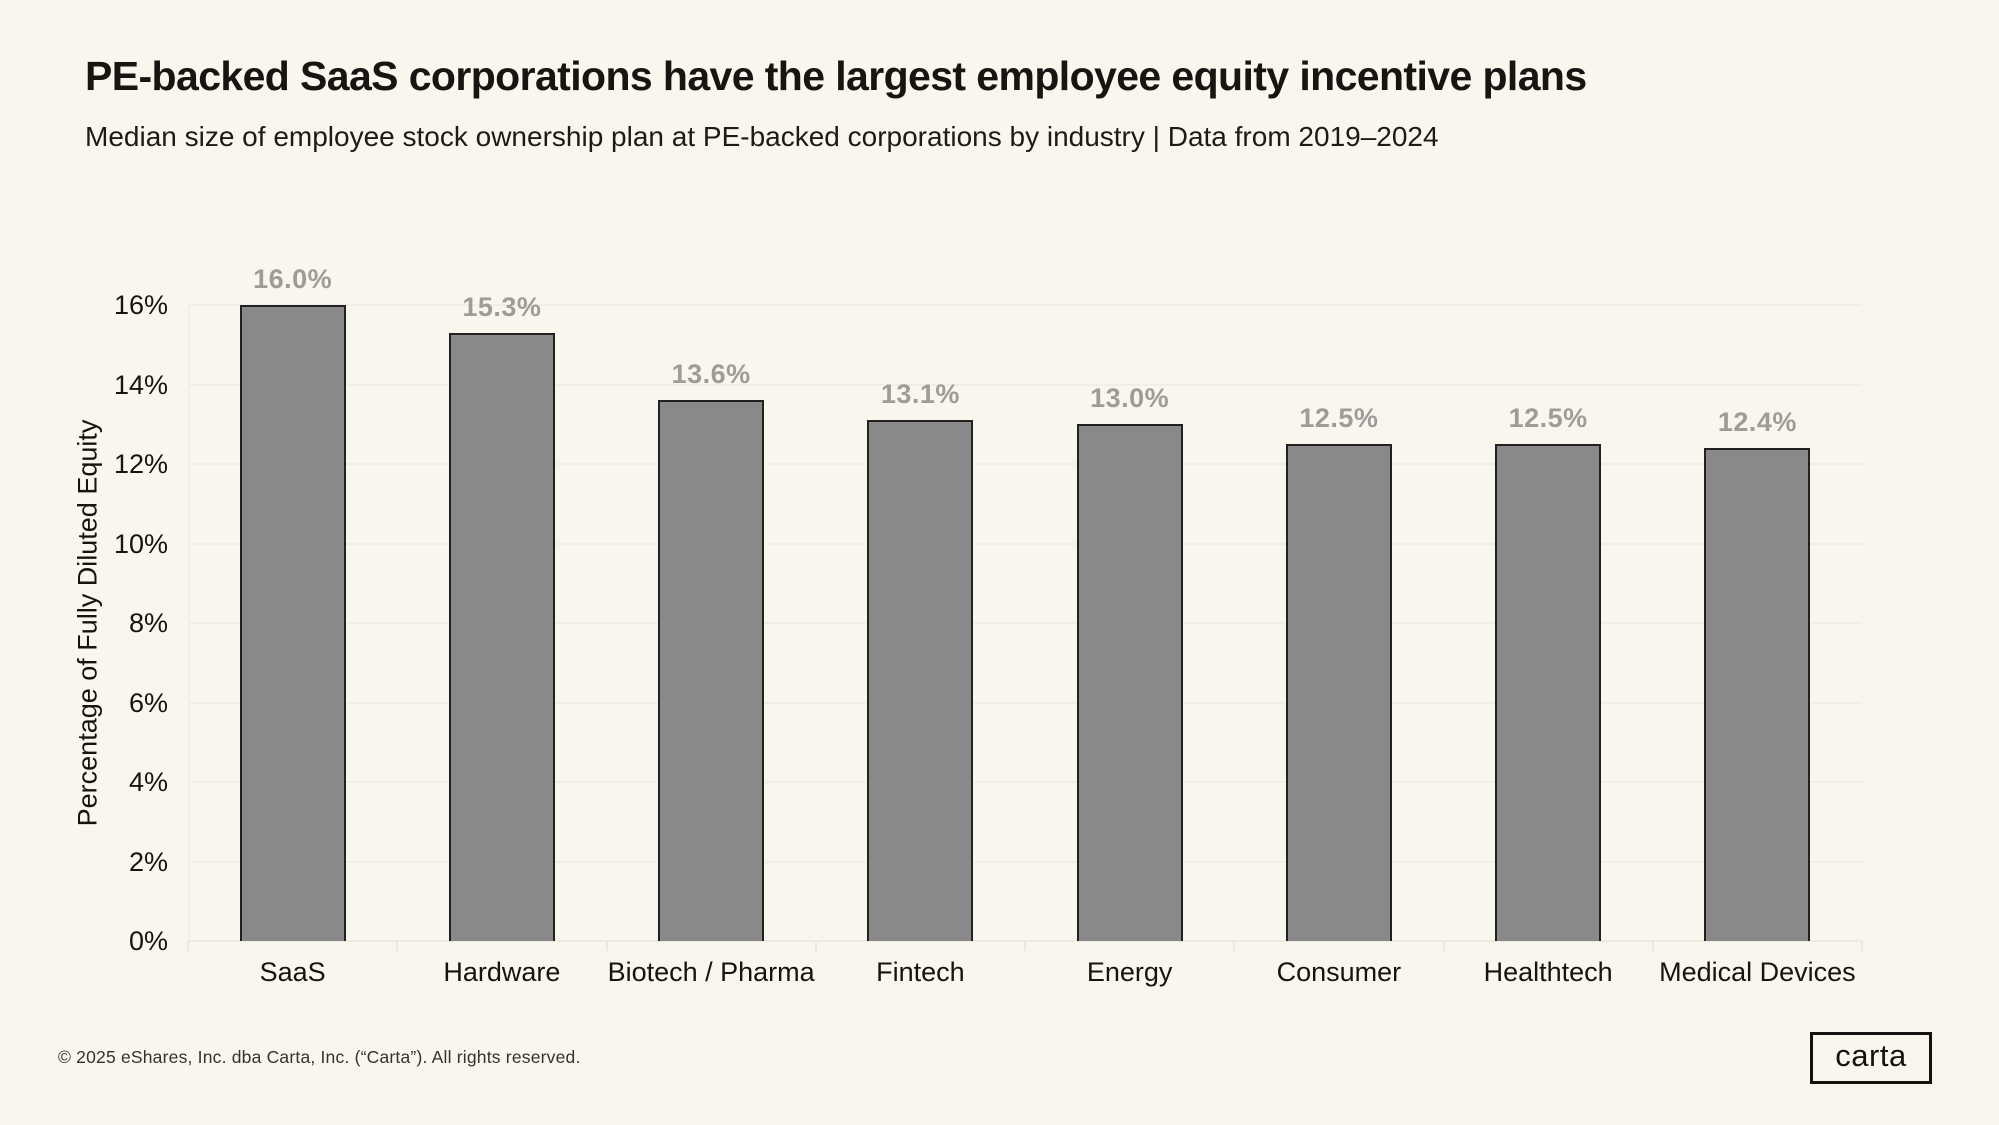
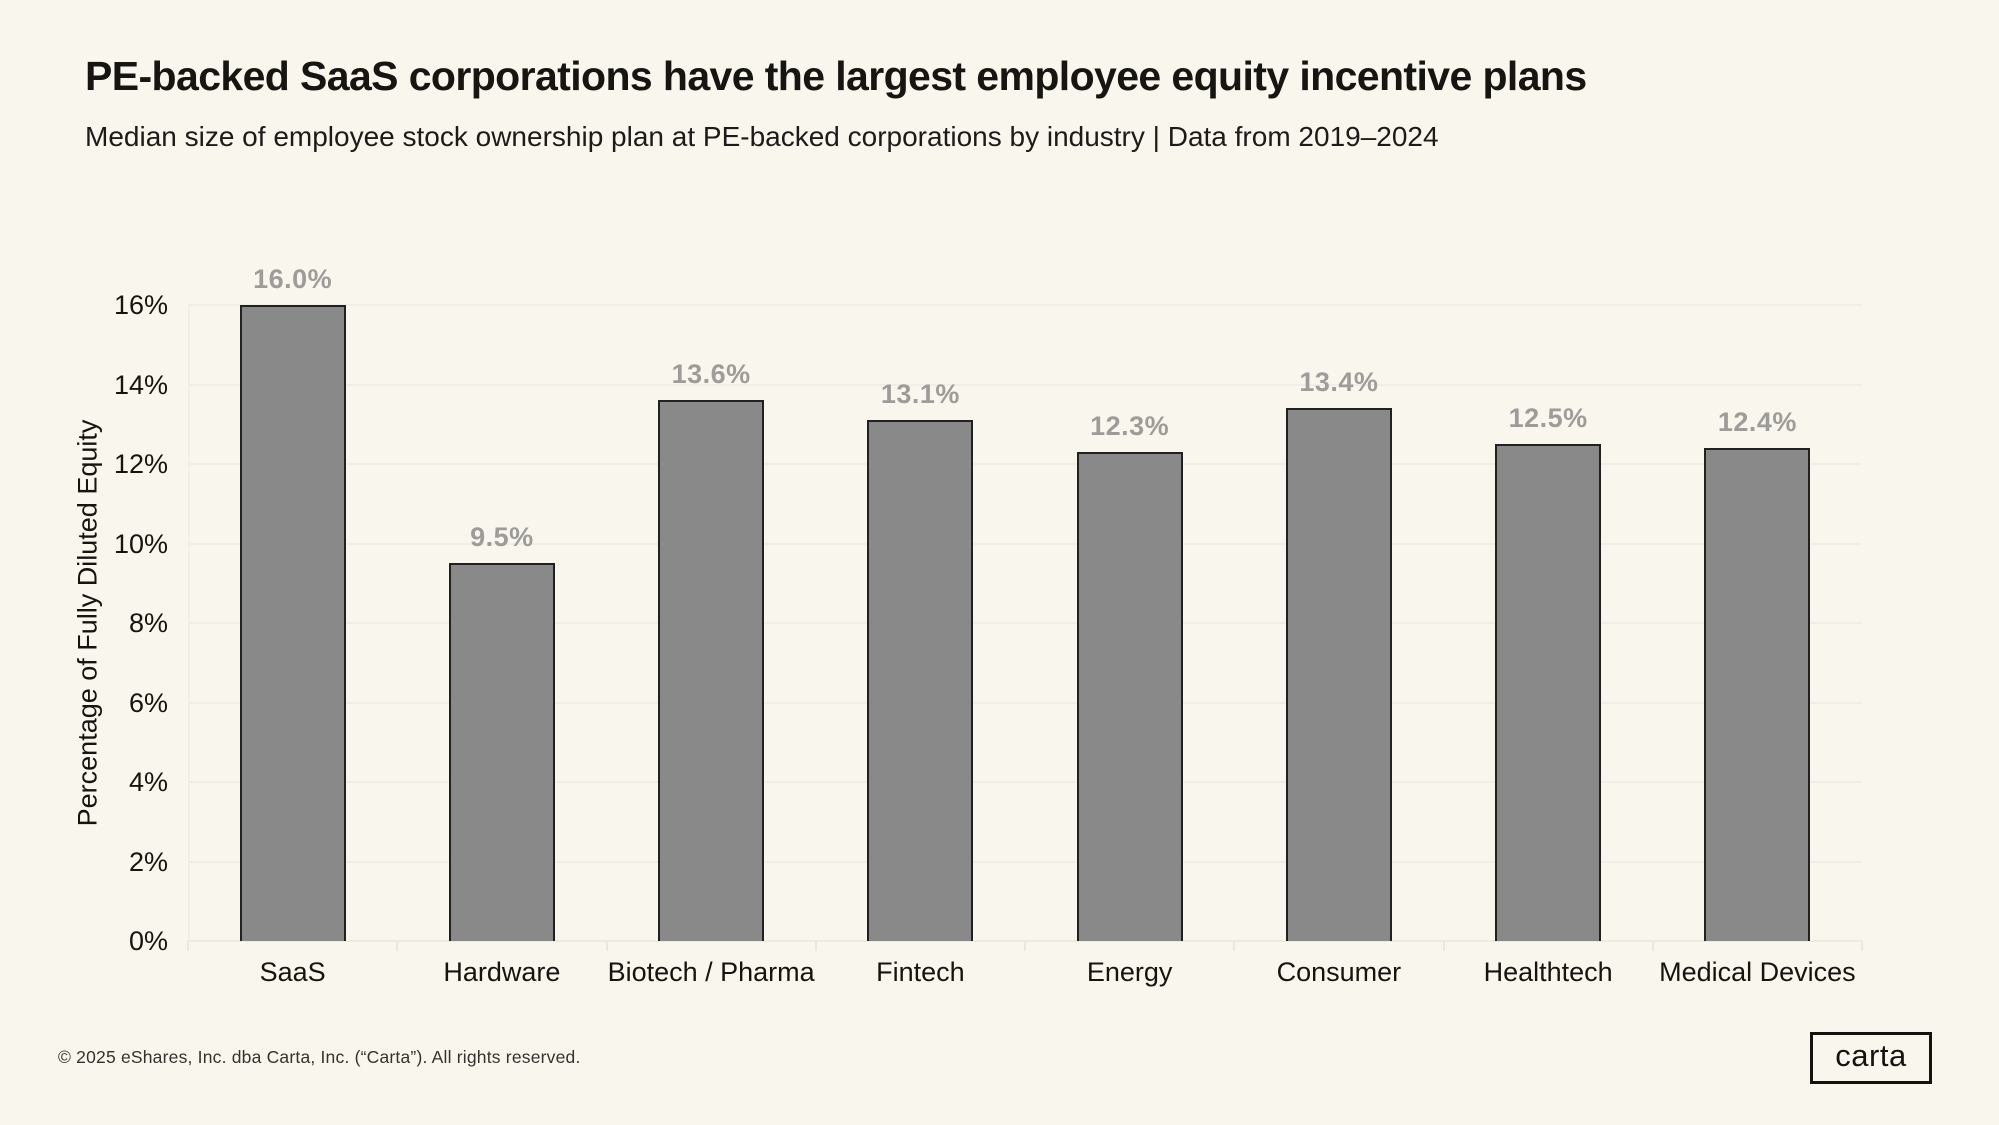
Hardware: 15.3% -> 9.5%
Energy: 13.0% -> 12.3%
Consumer: 12.5% -> 13.4%
